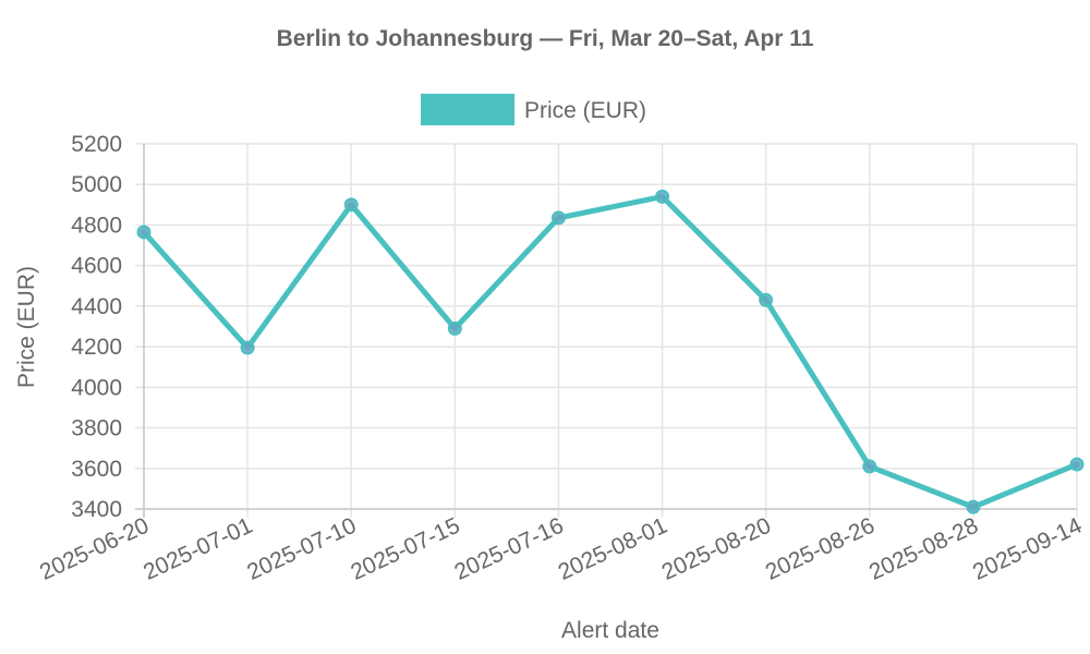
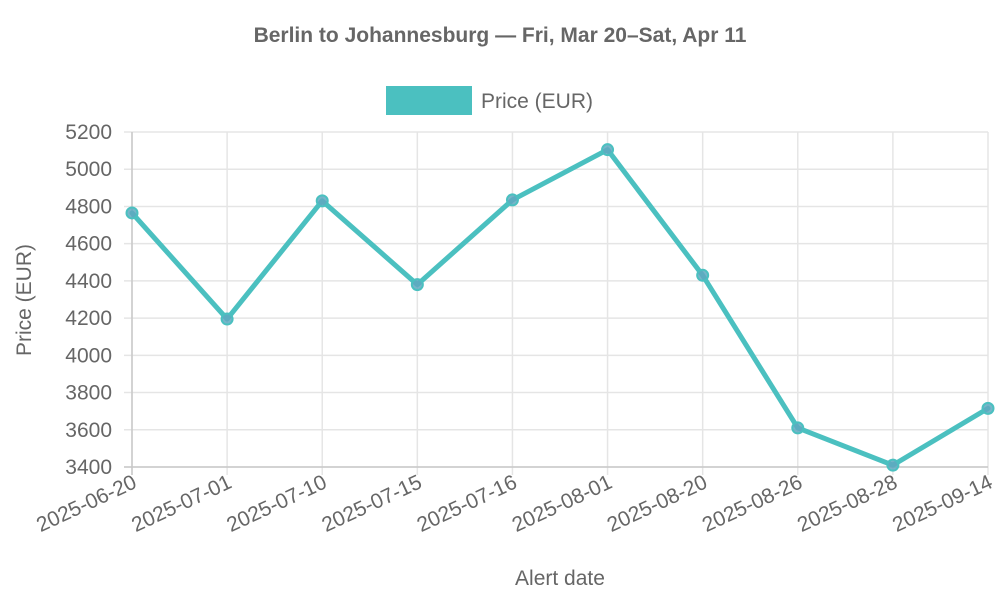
2025-07-10: 4900 -> 4830
2025-07-15: 4290 -> 4380
2025-08-01: 4940 -> 5100
2025-09-14: 3620 -> 3720
